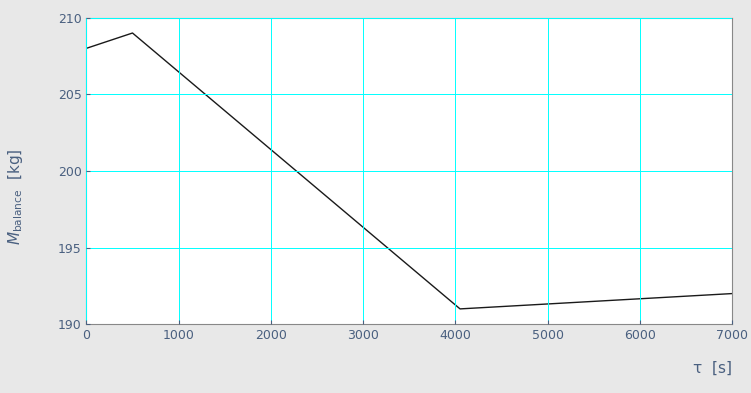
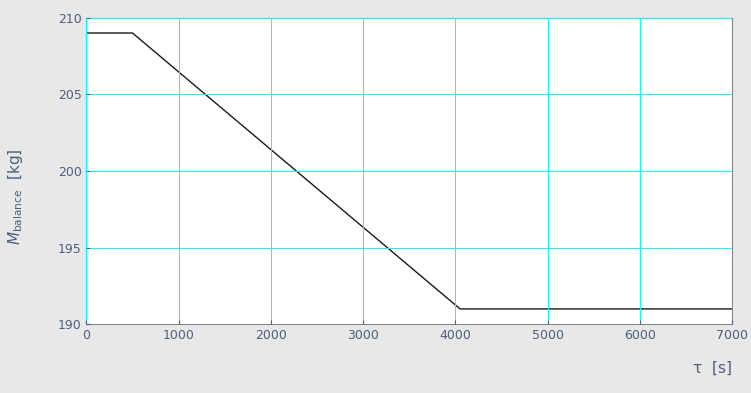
0: 208 -> 209
7000: 192 -> 191
